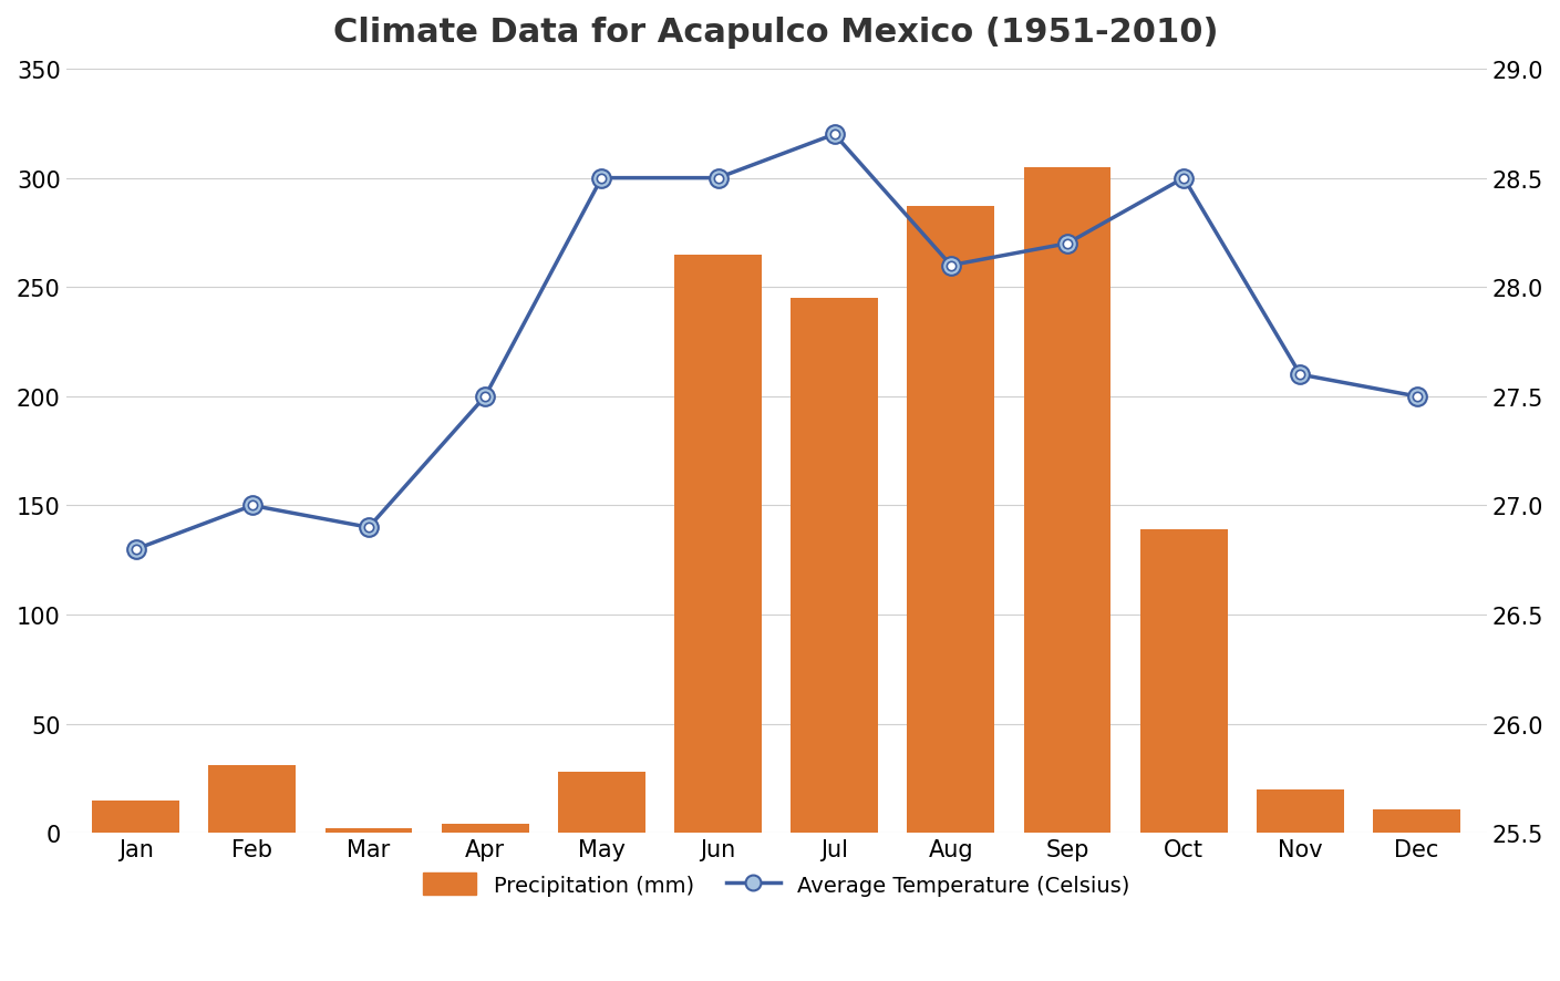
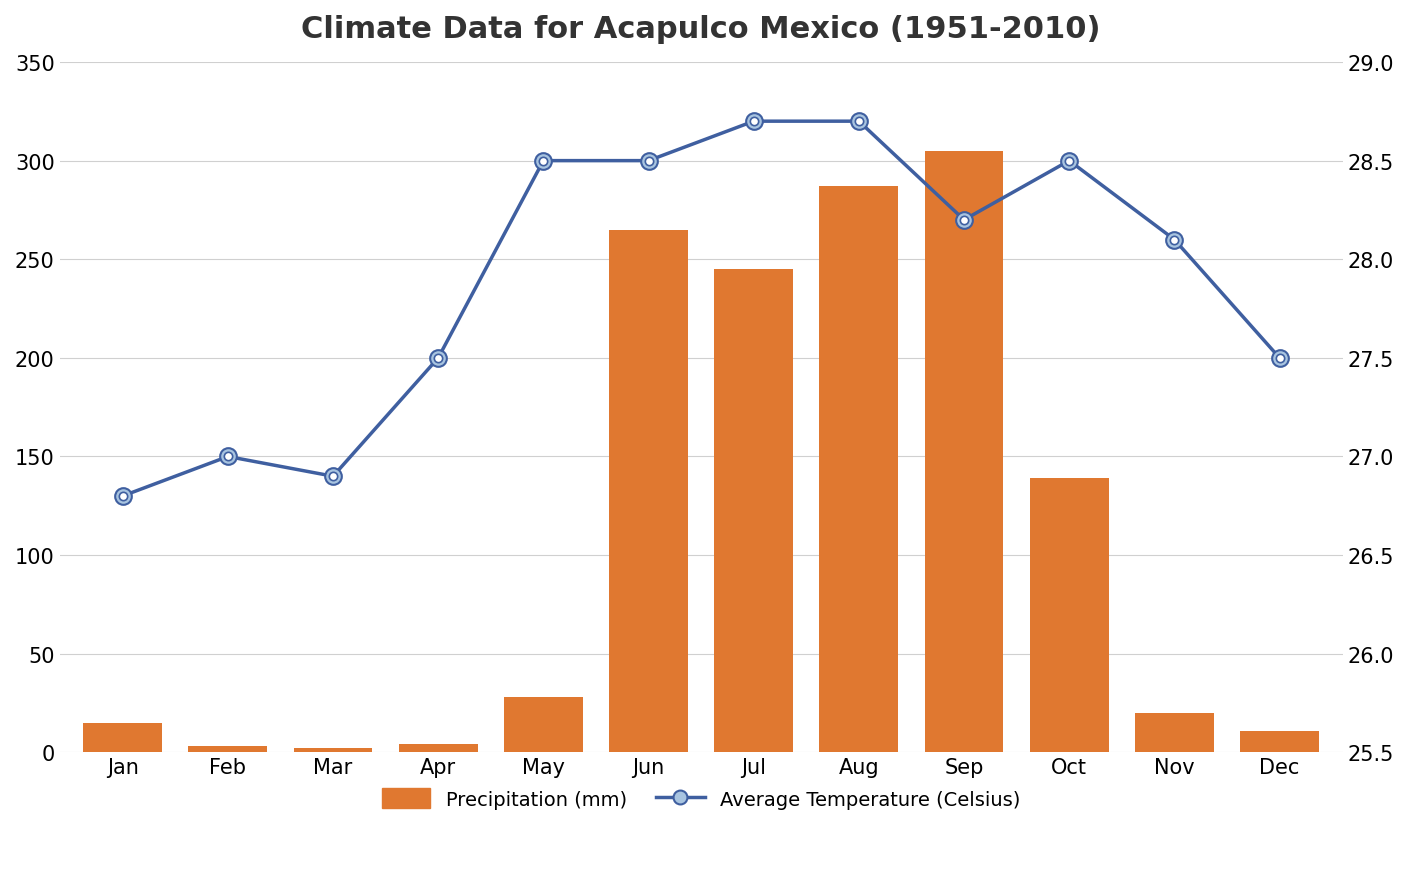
Precipitation (mm)/Feb: 31 -> 3
Average Temperature (Celsius)/Aug: 28.1 -> 28.7
Average Temperature (Celsius)/Nov: 27.6 -> 28.1
